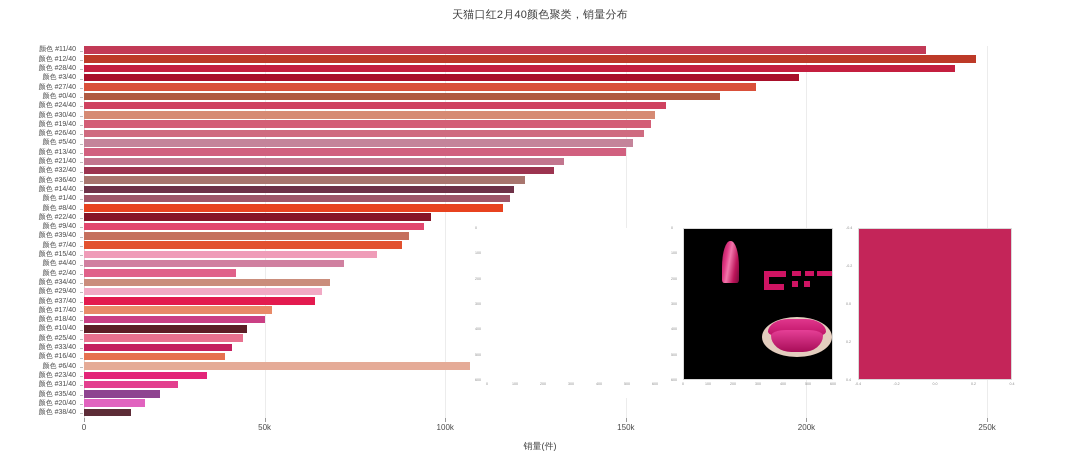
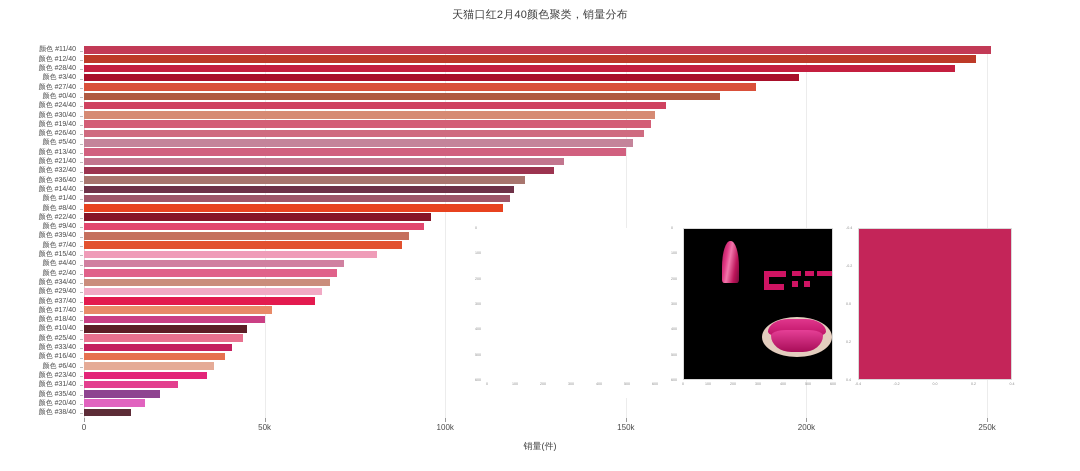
颜色 #11/40: 233k -> 251k
颜色 #2/40: 42k -> 70k
颜色 #6/40: 123k -> 36k
